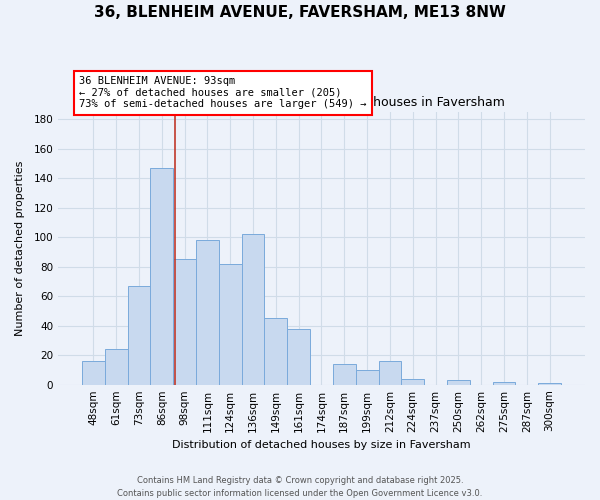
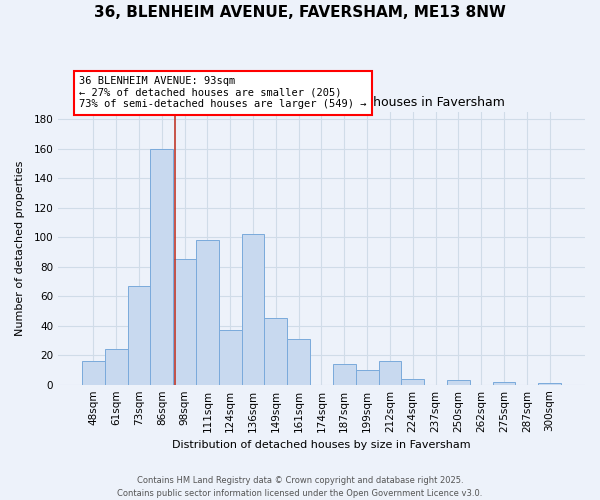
86sqm: 147 -> 160
124sqm: 82 -> 37
161sqm: 38 -> 31
